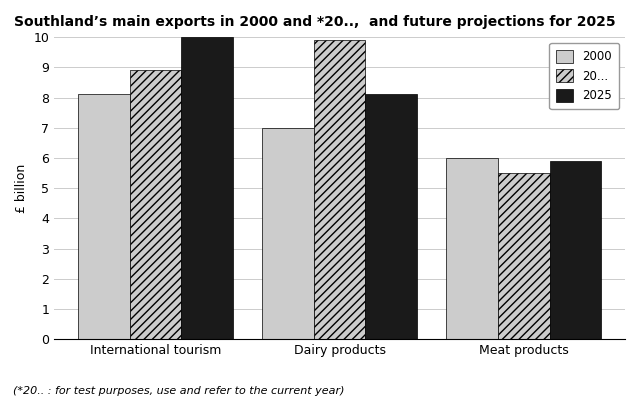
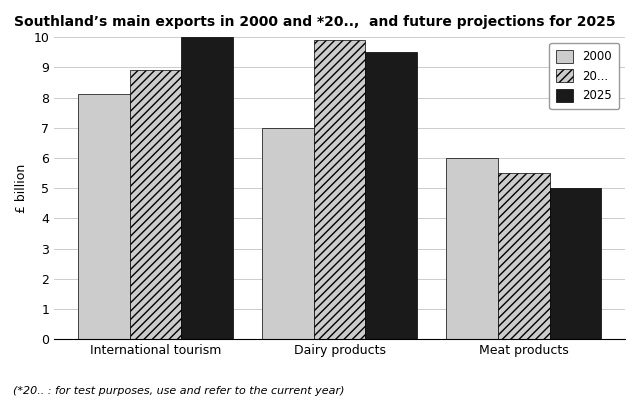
2025/Dairy products: 8.1 -> 9.5
2025/Meat products: 5.9 -> 5.0
